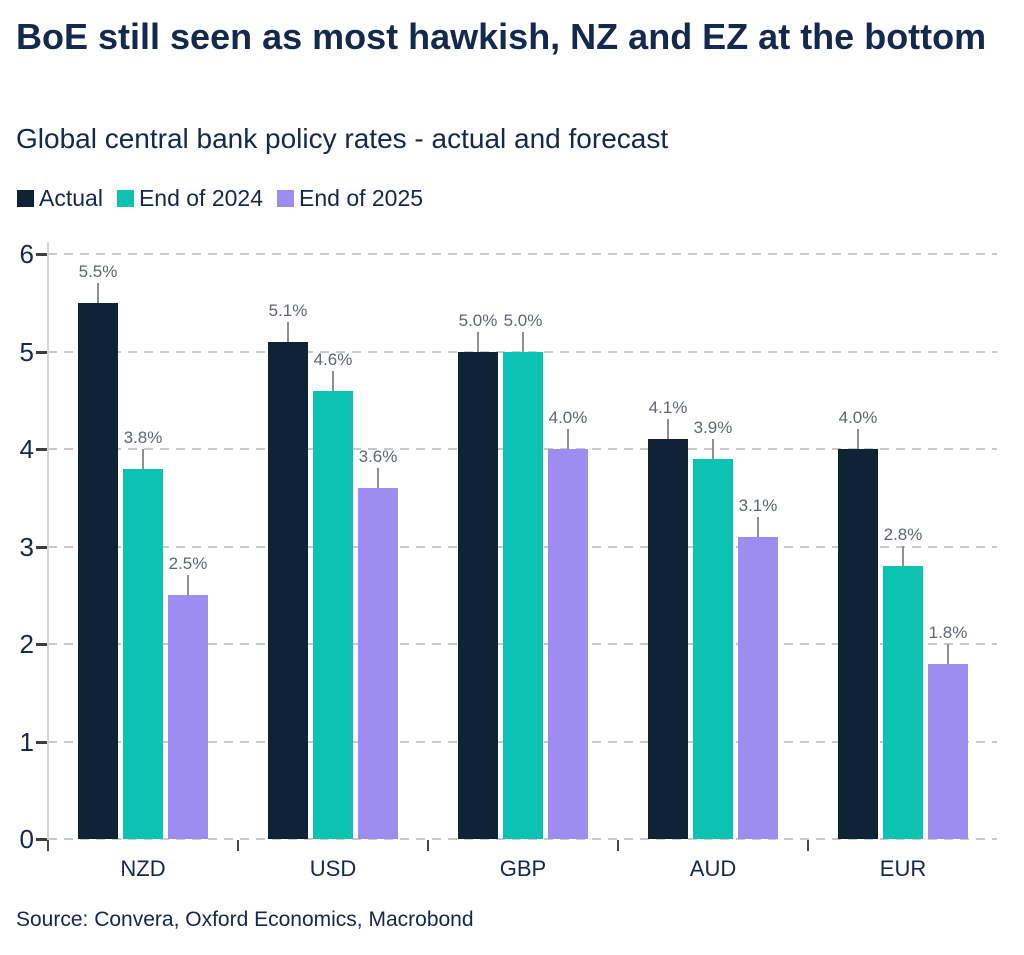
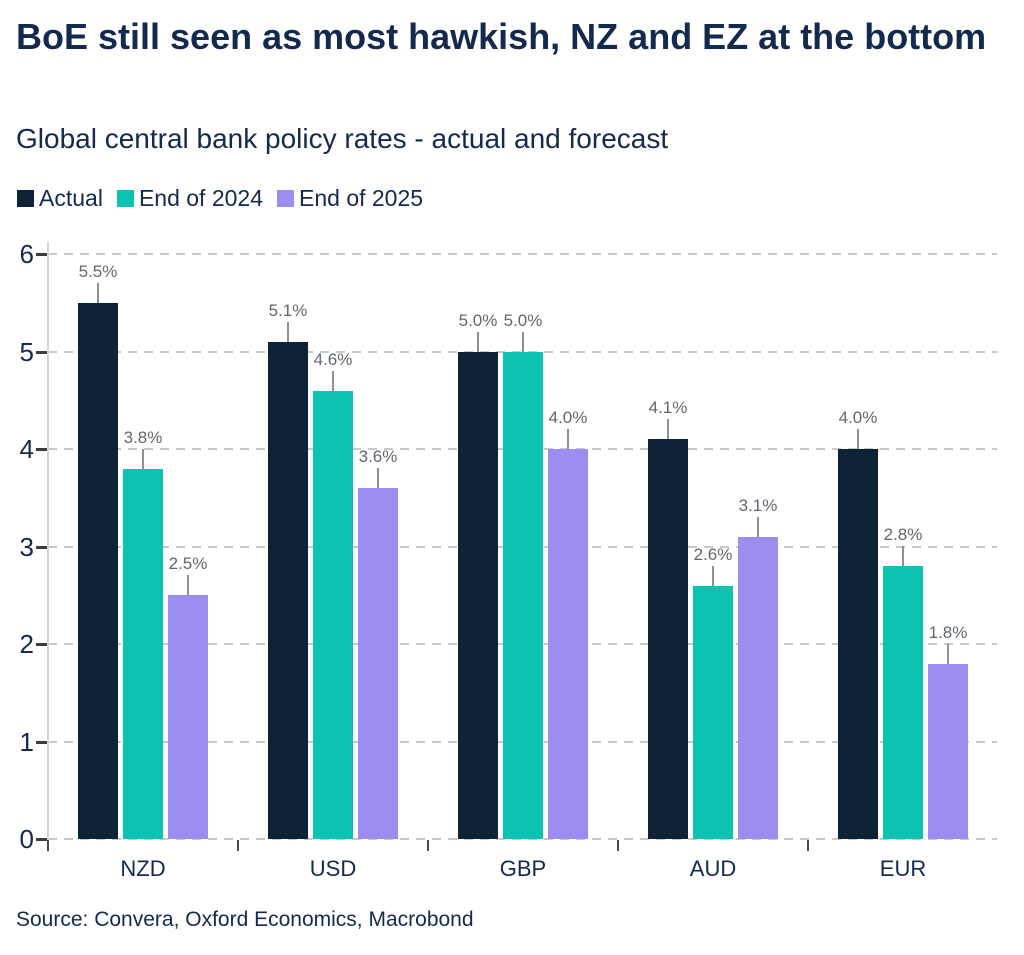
End of 2024/AUD: 3.9% -> 2.6%
